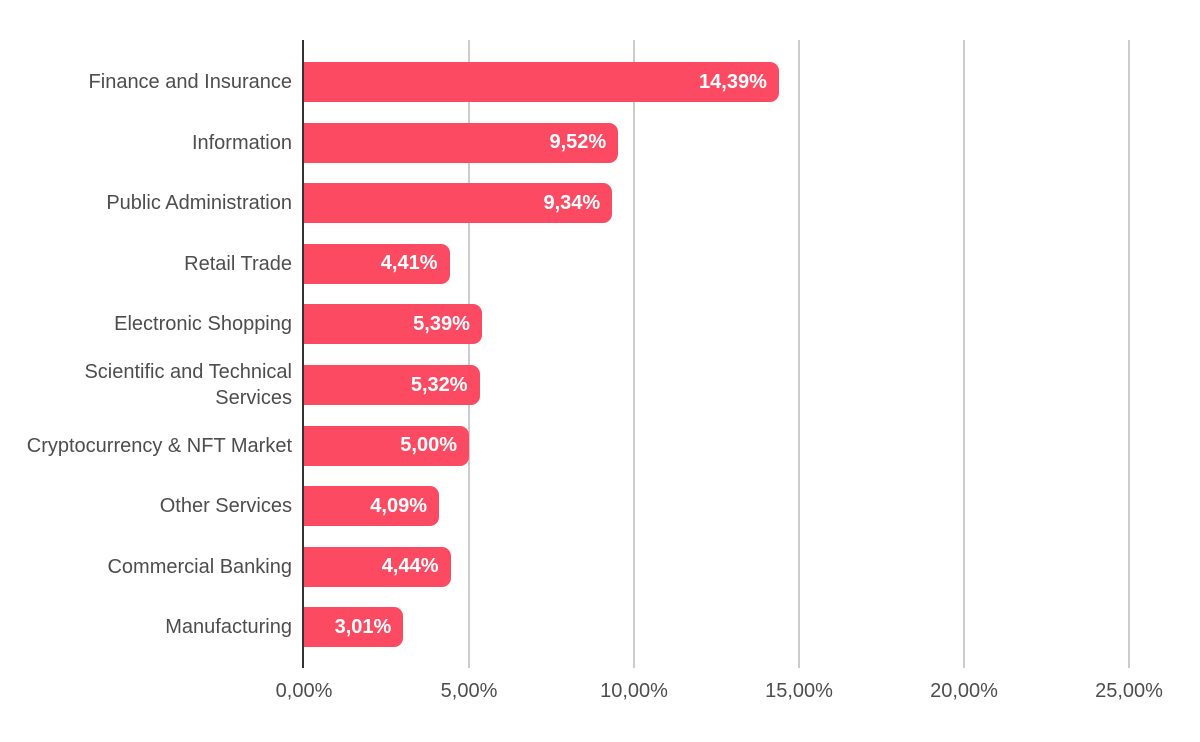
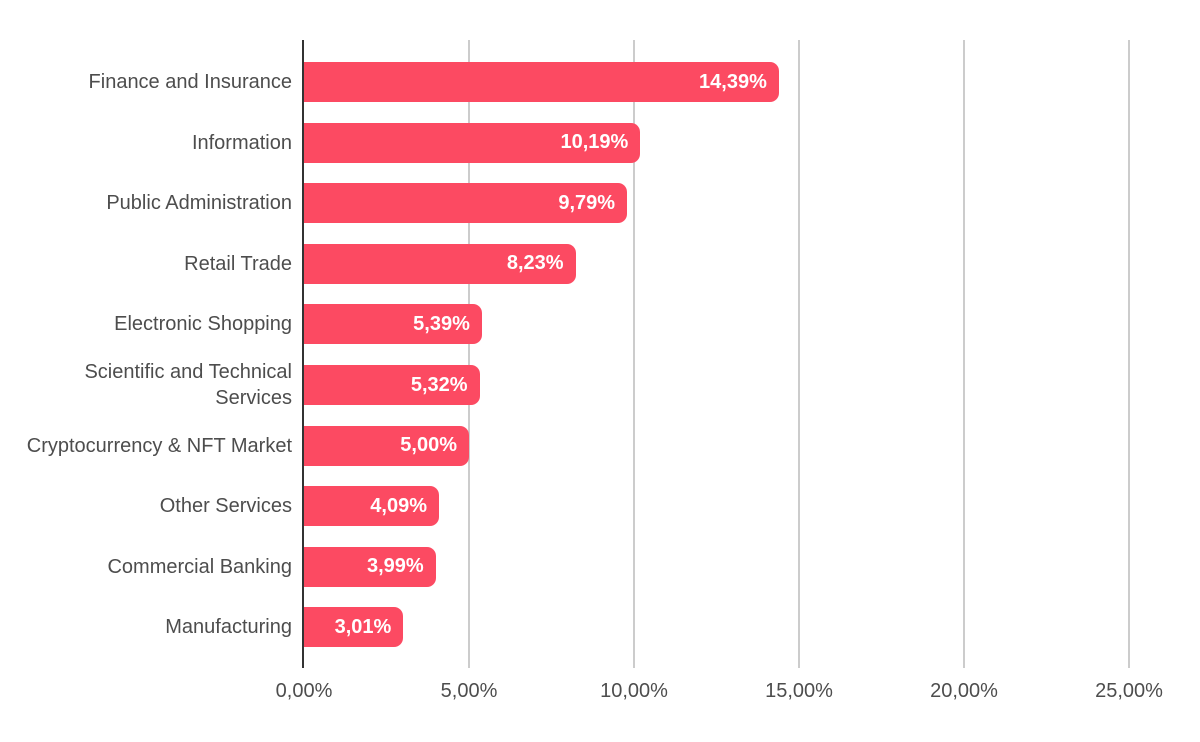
Information: 9,52% -> 10,19%
Public Administration: 9,34% -> 9,79%
Retail Trade: 4,41% -> 8,23%
Commercial Banking: 4,44% -> 3,99%
